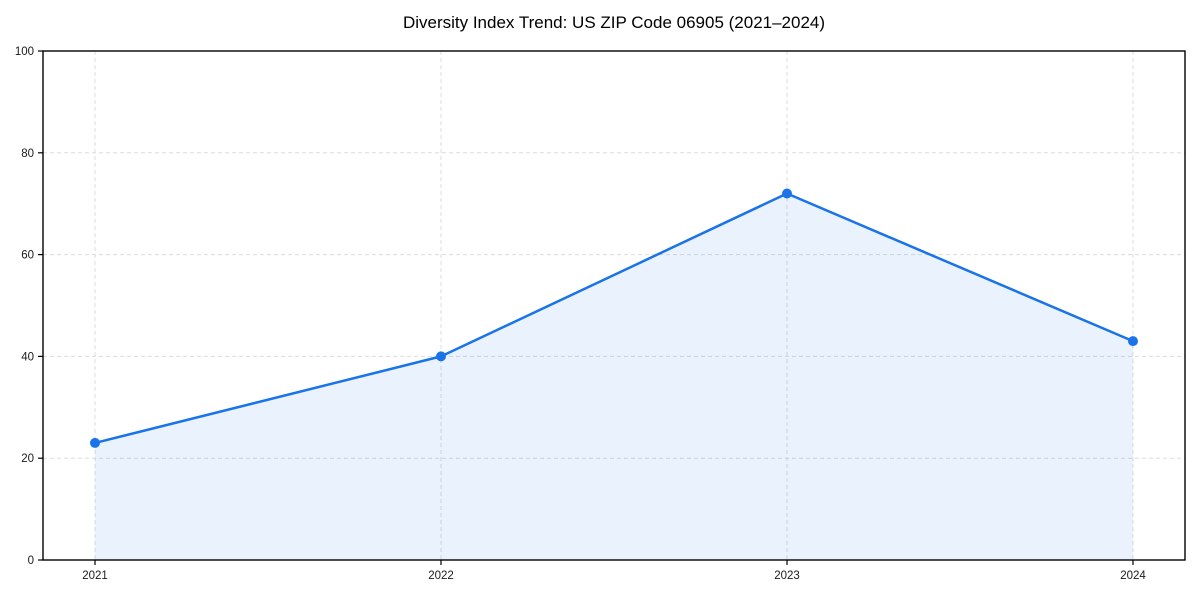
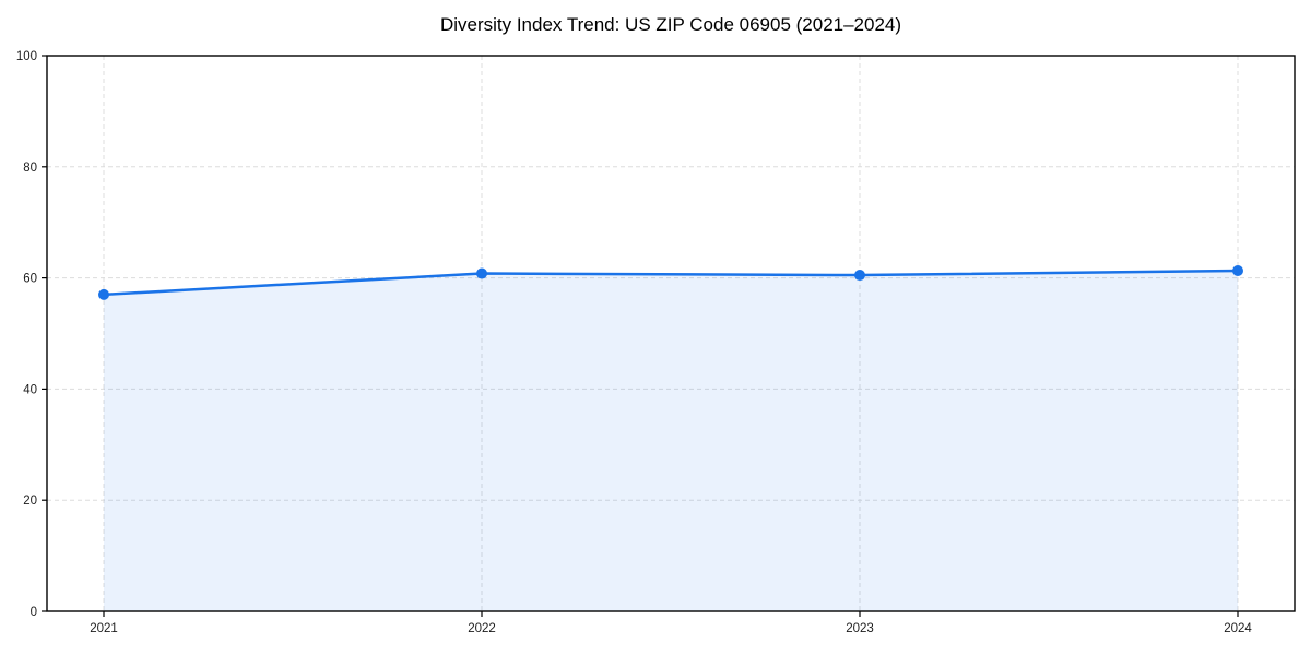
2021: 23 -> 57
2022: 40 -> 61
2023: 72 -> 60
2024: 43 -> 61
